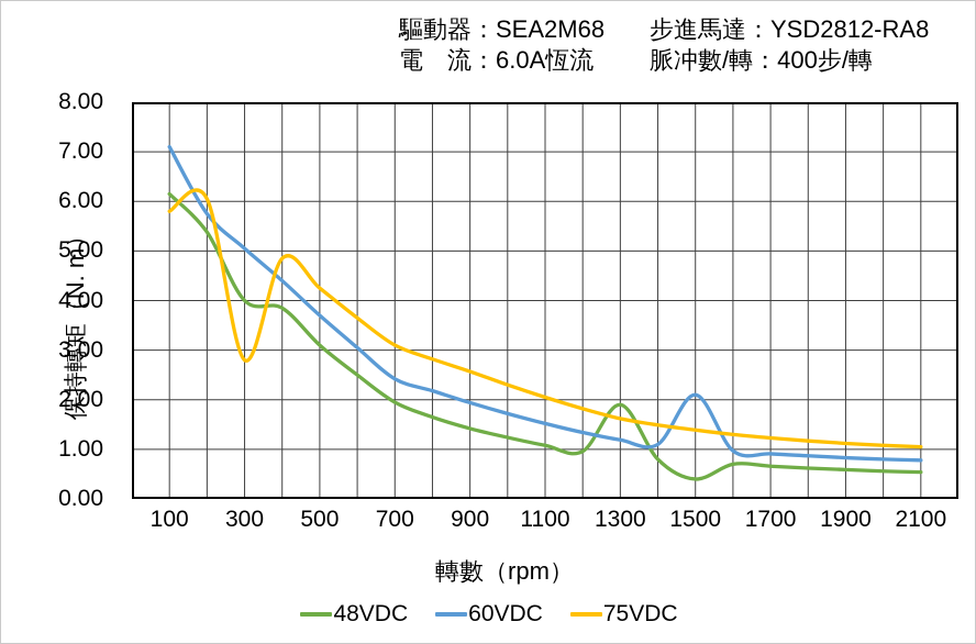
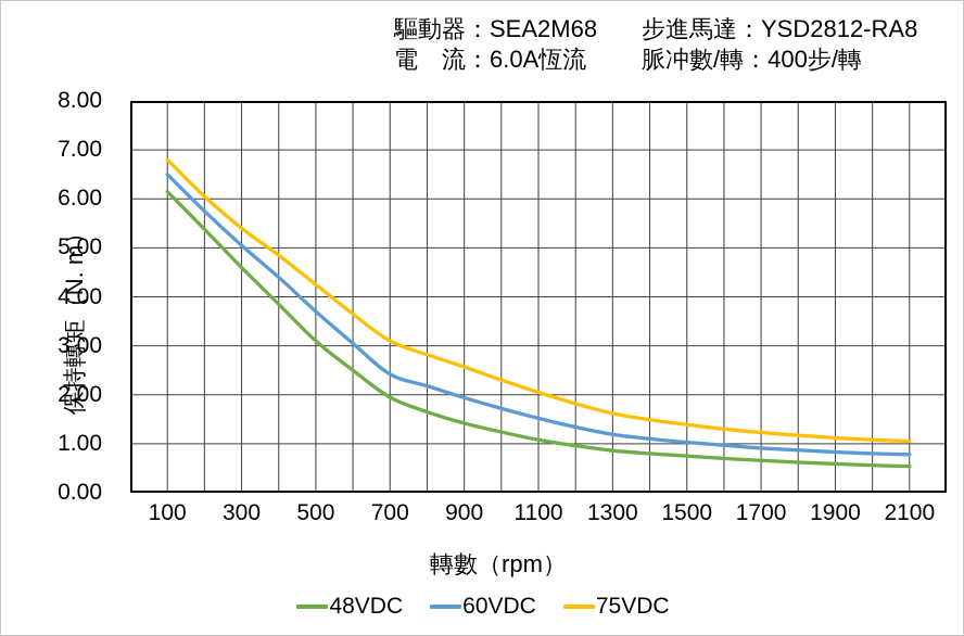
60VDC/100: 7.1 -> 6.5
75VDC/100: 5.8 -> 6.8
48VDC/300: 4.0 -> 4.6
75VDC/300: 2.8 -> 5.4
48VDC/1300: 1.9 -> 0.9
48VDC/1500: 0.4 -> 0.8
60VDC/1500: 2.1 -> 1.0
